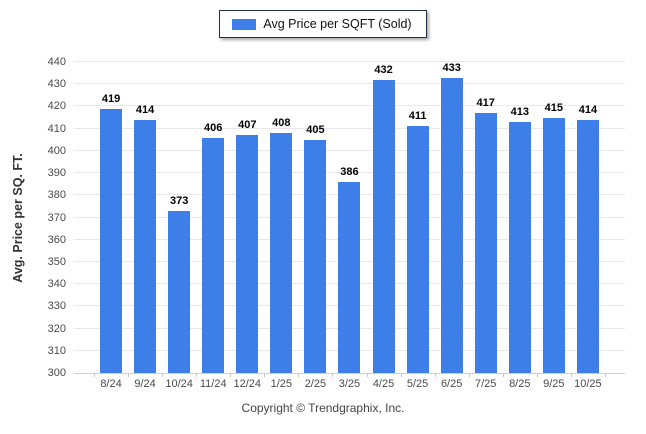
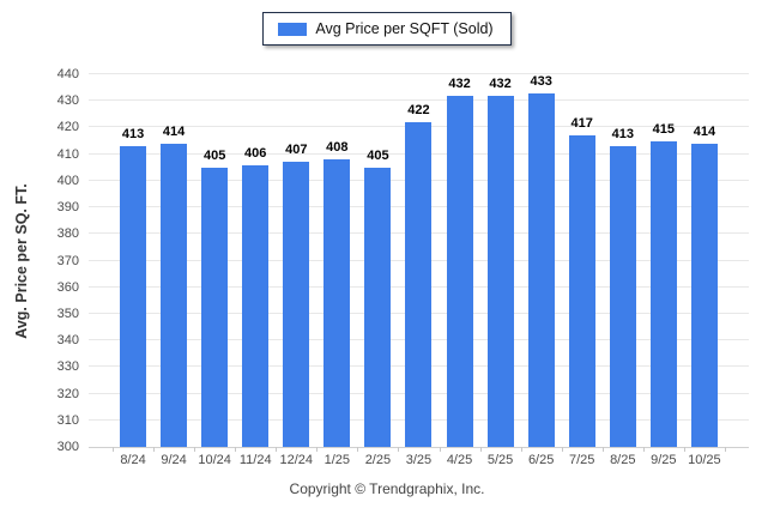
8/24: 419 -> 413
10/24: 373 -> 405
3/25: 386 -> 422
5/25: 411 -> 432
